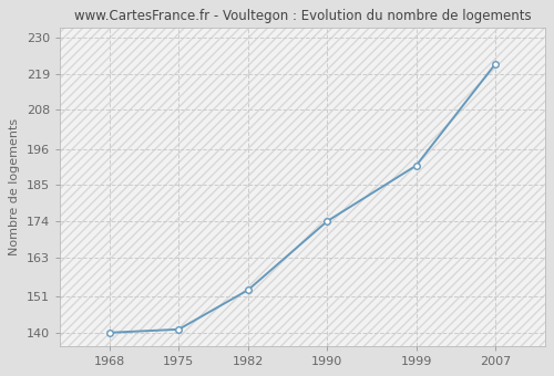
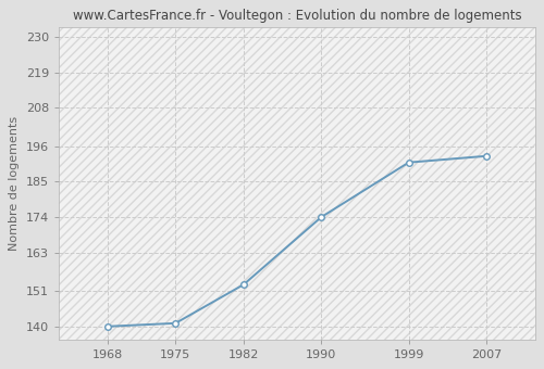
2007: 222 -> 193
